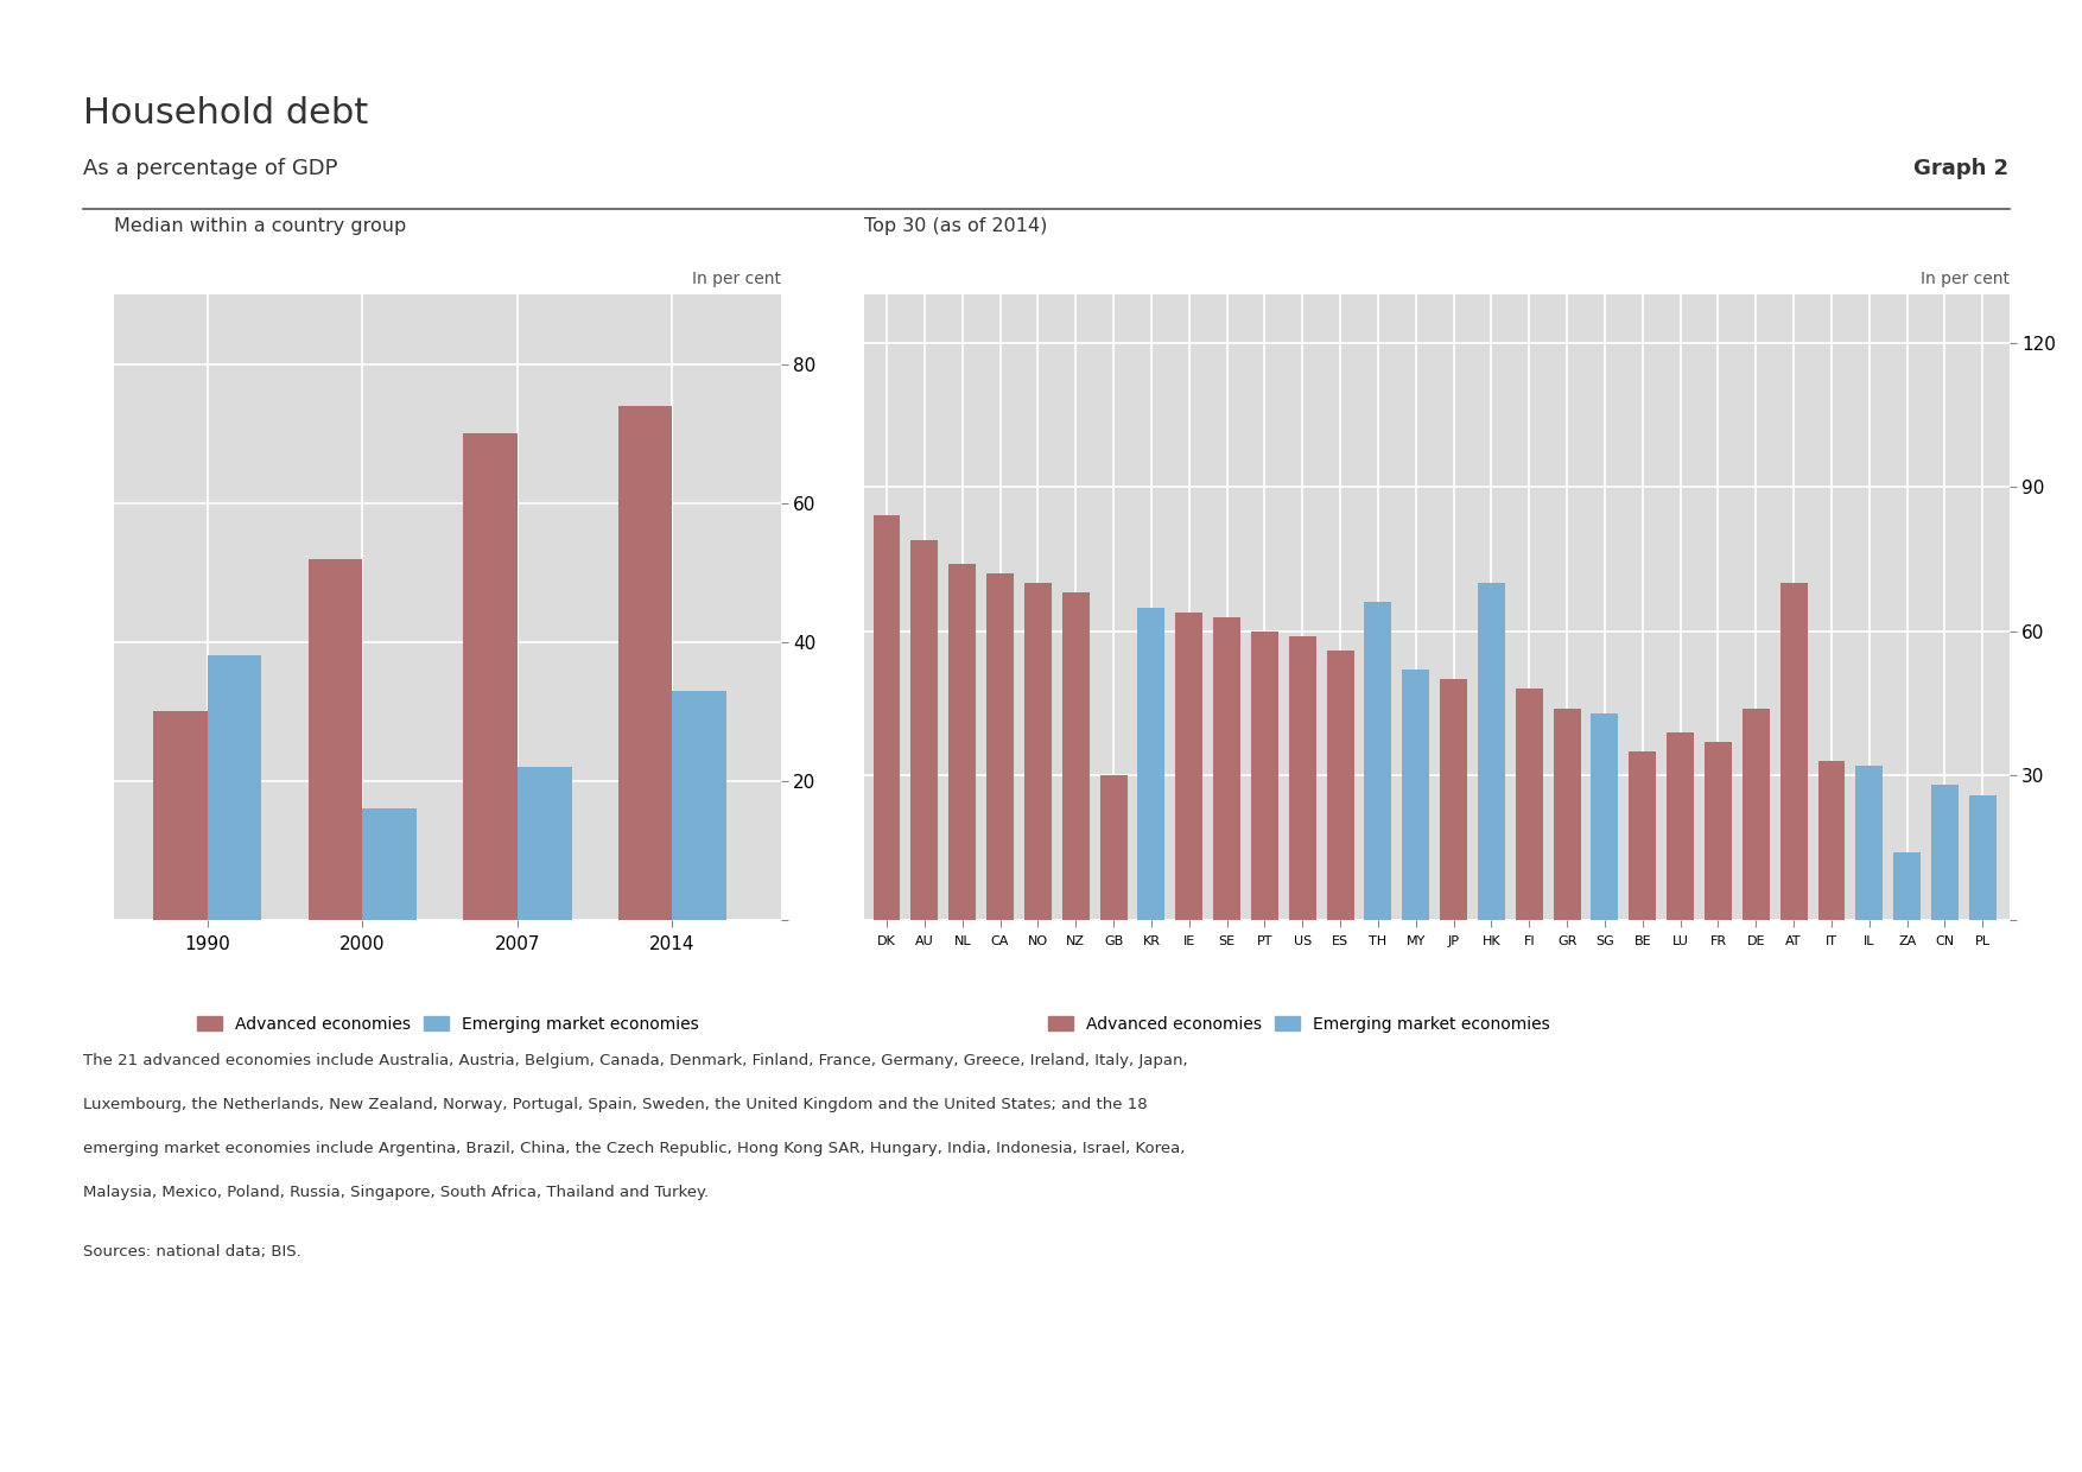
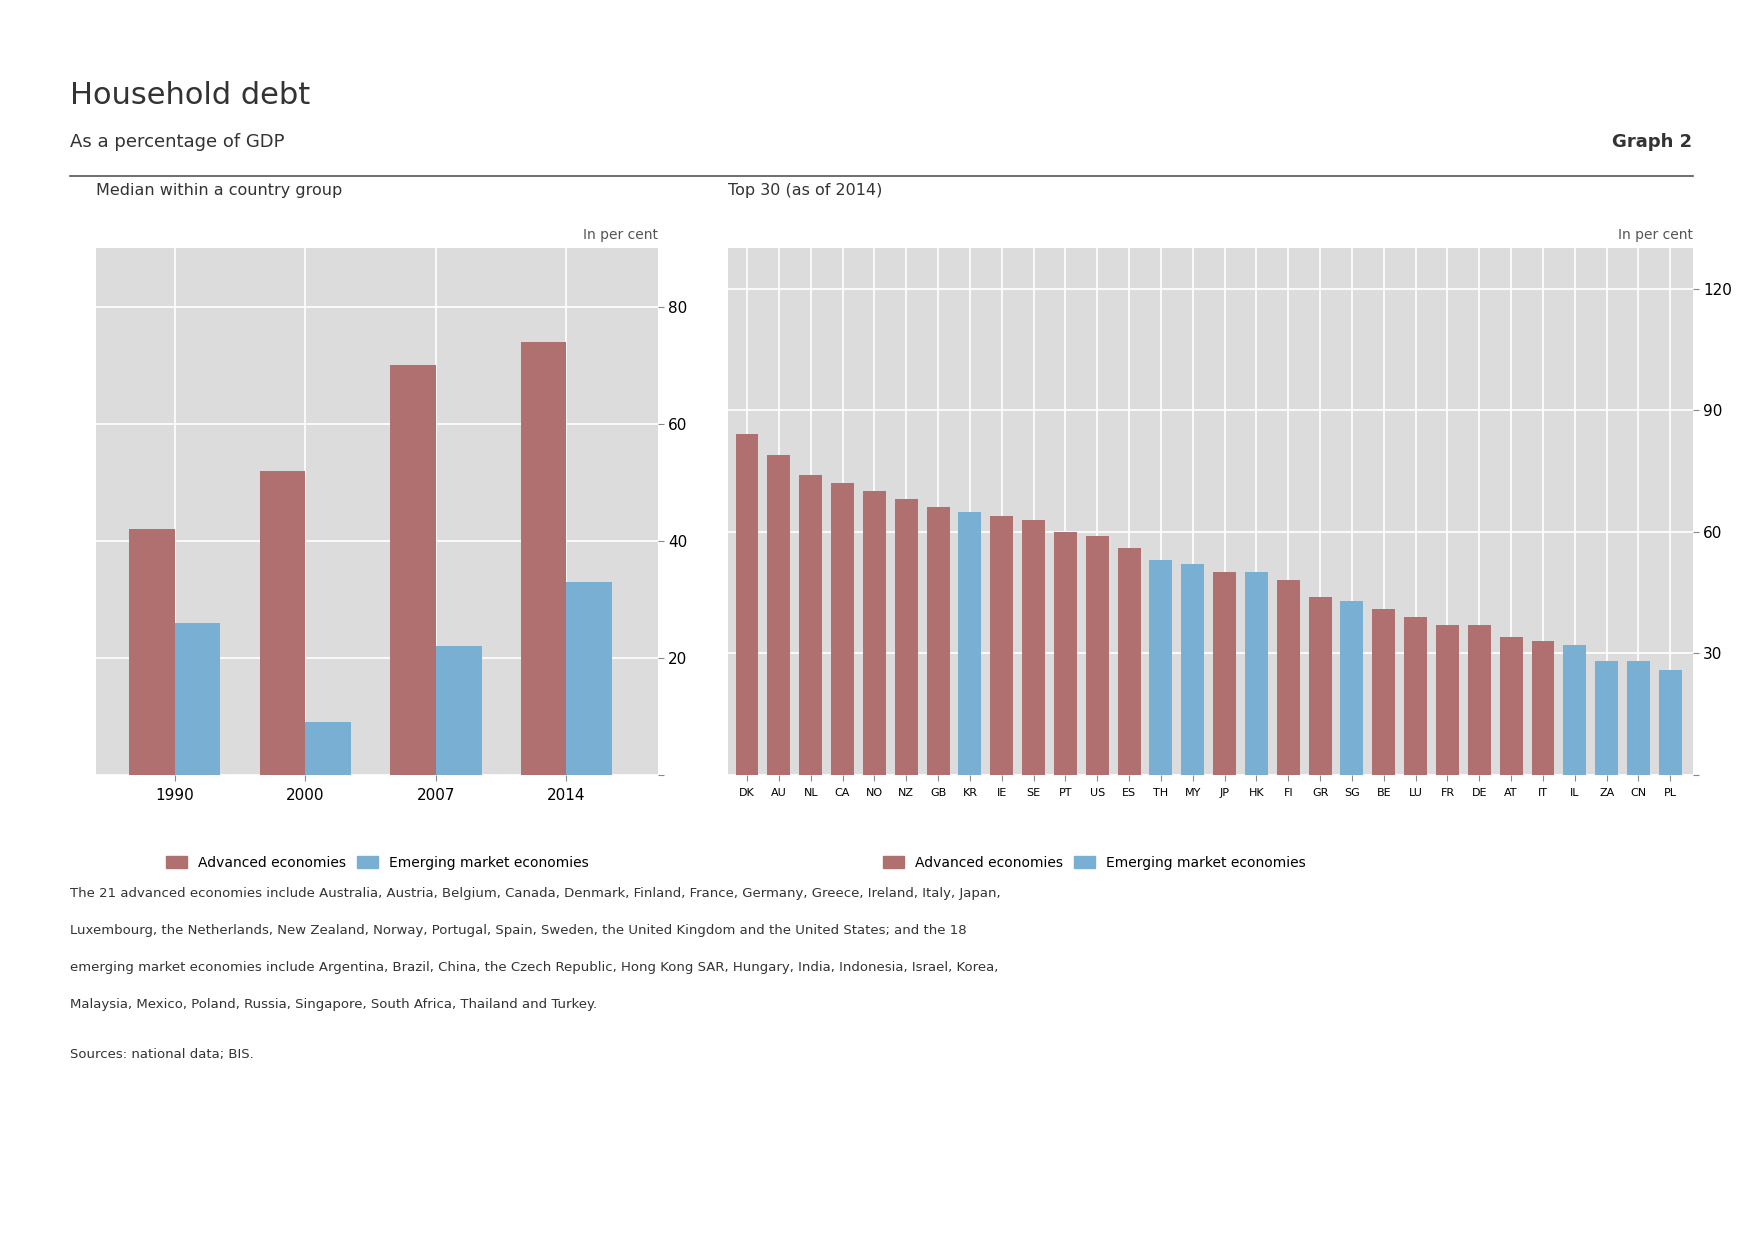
Advanced economies/1990: 30 -> 42
Emerging market economies/1990: 38 -> 26
Emerging market economies/2000: 16 -> 9
GB: 30 -> 66
TH: 66 -> 53
HK: 70 -> 50
BE: 35 -> 41
DE: 44 -> 37
AT: 70 -> 34
ZA: 14 -> 28
